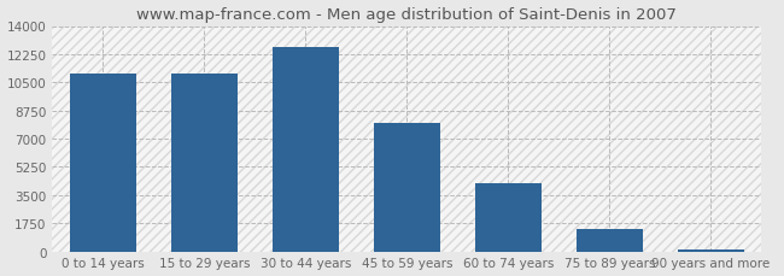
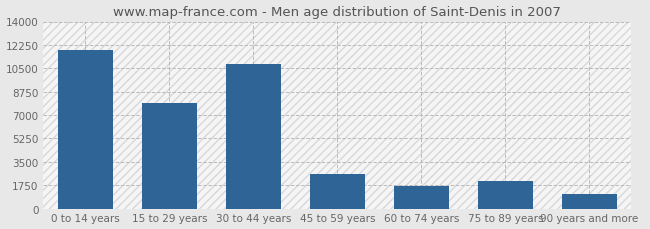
0 to 14 years: 11000 -> 11900
15 to 29 years: 11000 -> 7900
30 to 44 years: 12700 -> 10800
45 to 59 years: 8000 -> 2600
60 to 74 years: 4200 -> 1700
75 to 89 years: 1400 -> 2100
90 years and more: 100 -> 1100
